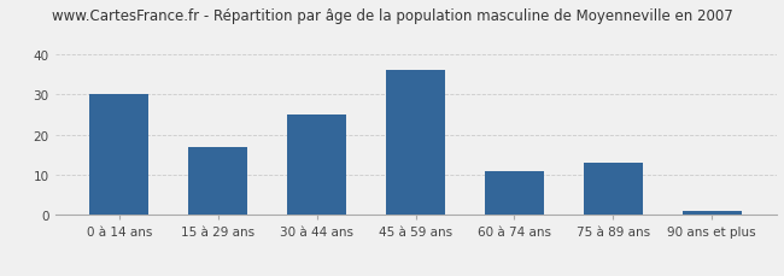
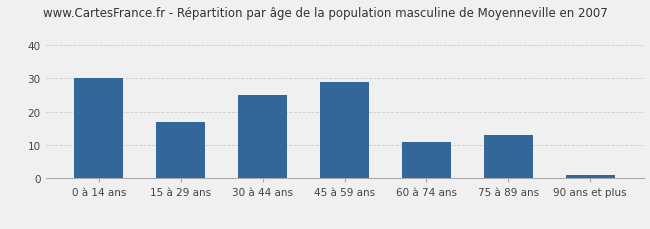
45 à 59 ans: 36 -> 29
